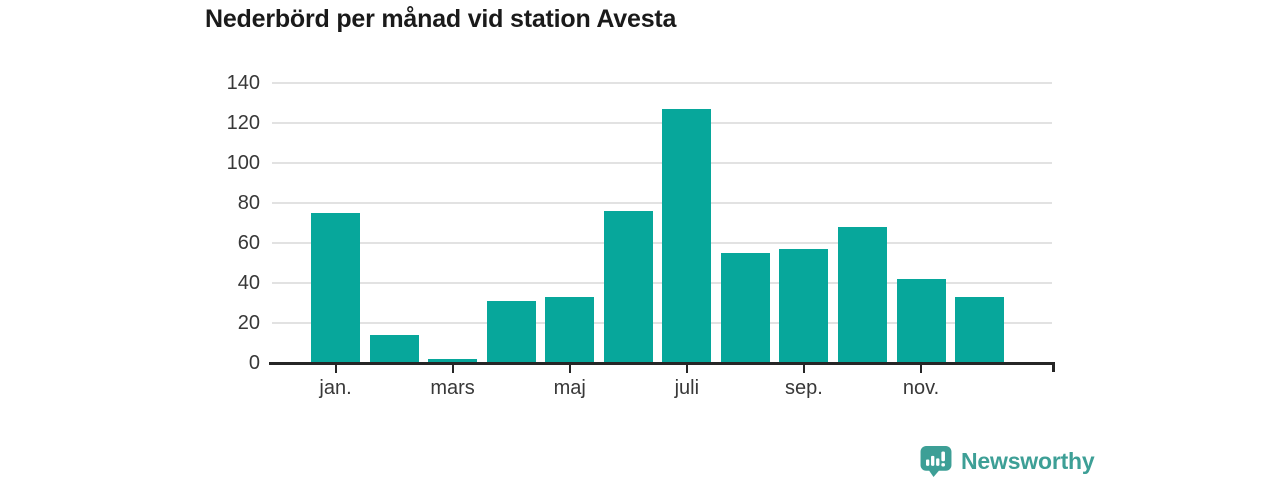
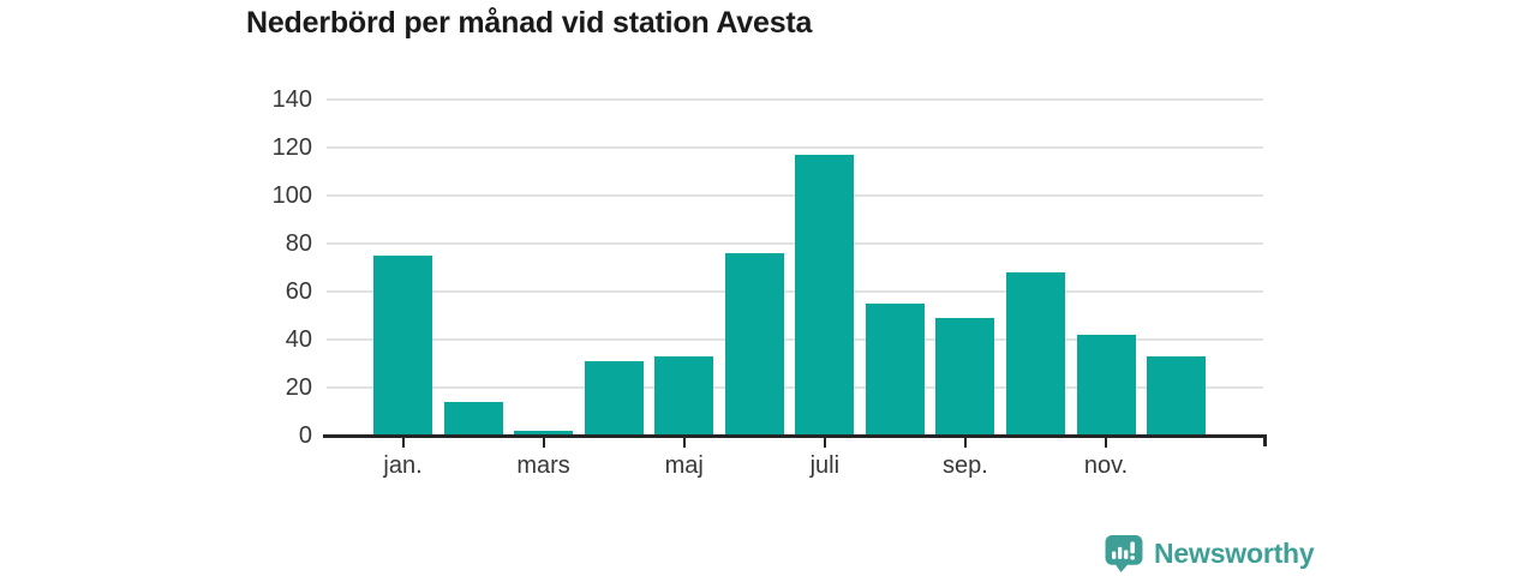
juli: 127 -> 117
sep.: 57 -> 49
